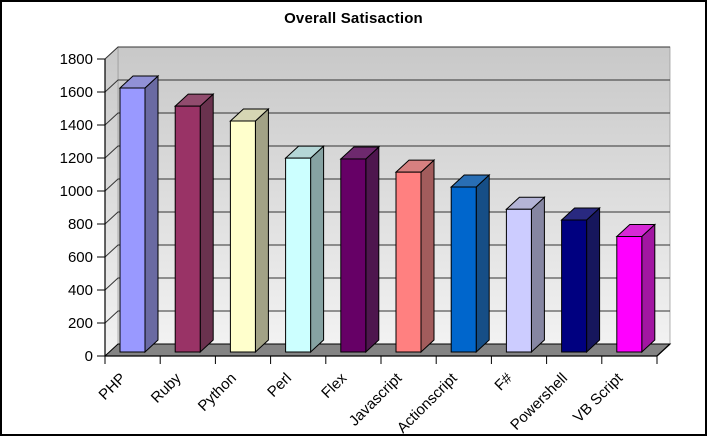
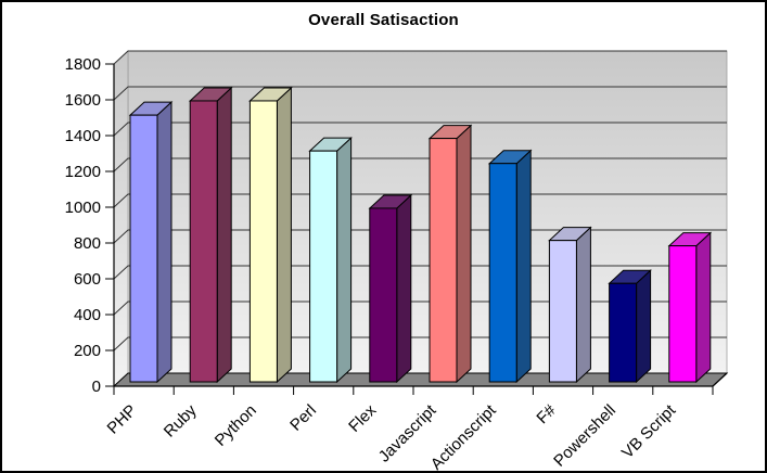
PHP: 1600 -> 1490
Ruby: 1490 -> 1570
Python: 1400 -> 1570
Perl: 1180 -> 1290
Flex: 1170 -> 970
Javascript: 1090 -> 1360
Actionscript: 1000 -> 1220
F#: 860 -> 790
Powershell: 800 -> 550
VB Script: 700 -> 760
